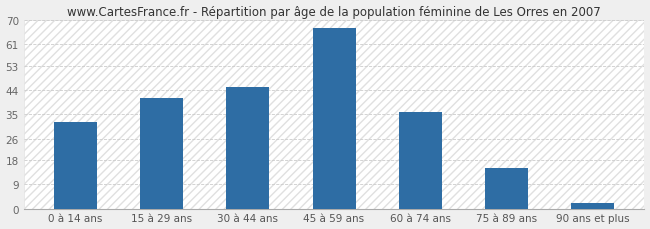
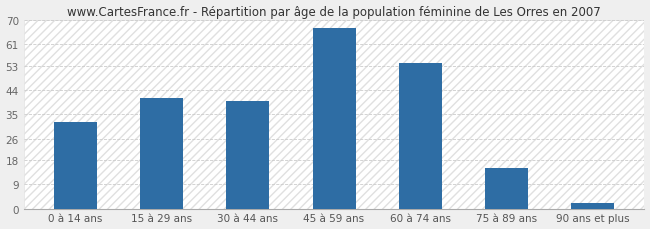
30 à 44 ans: 45 -> 40
60 à 74 ans: 36 -> 54
